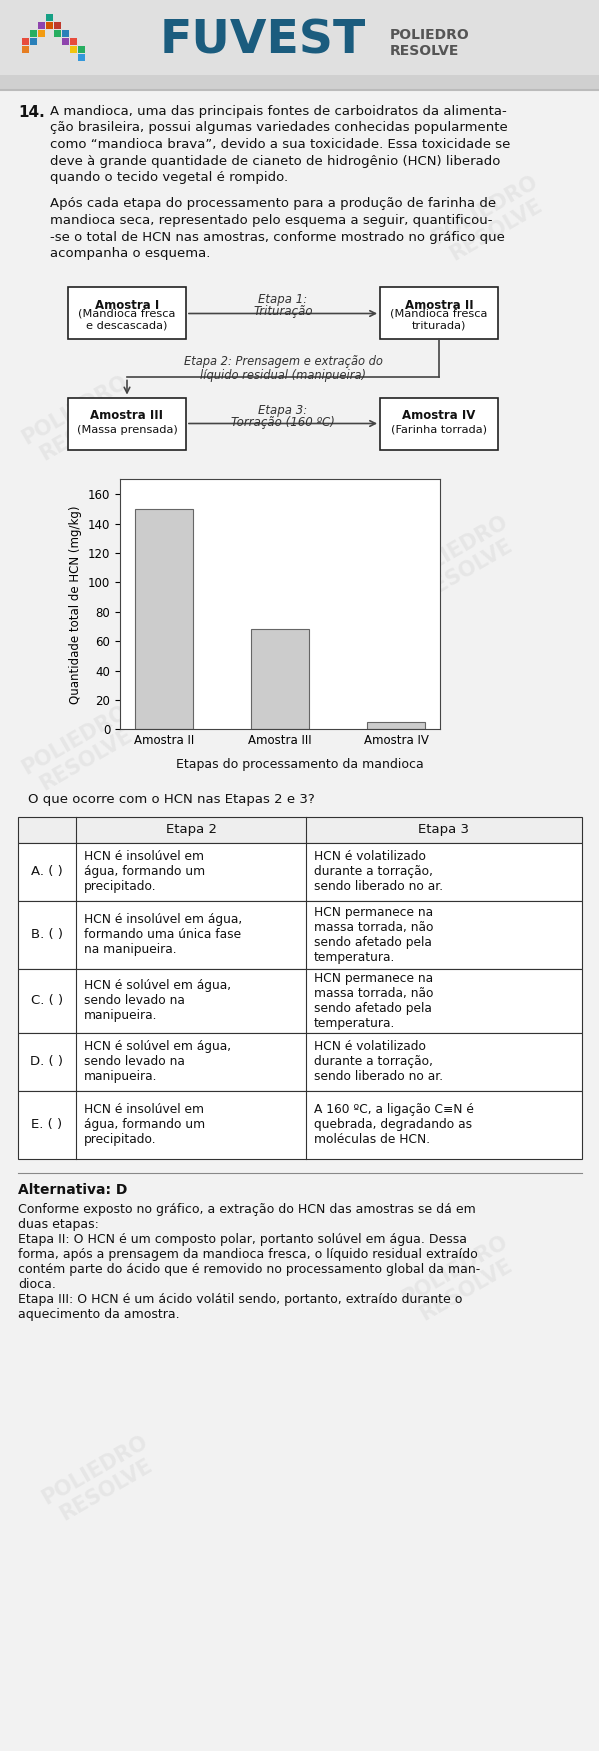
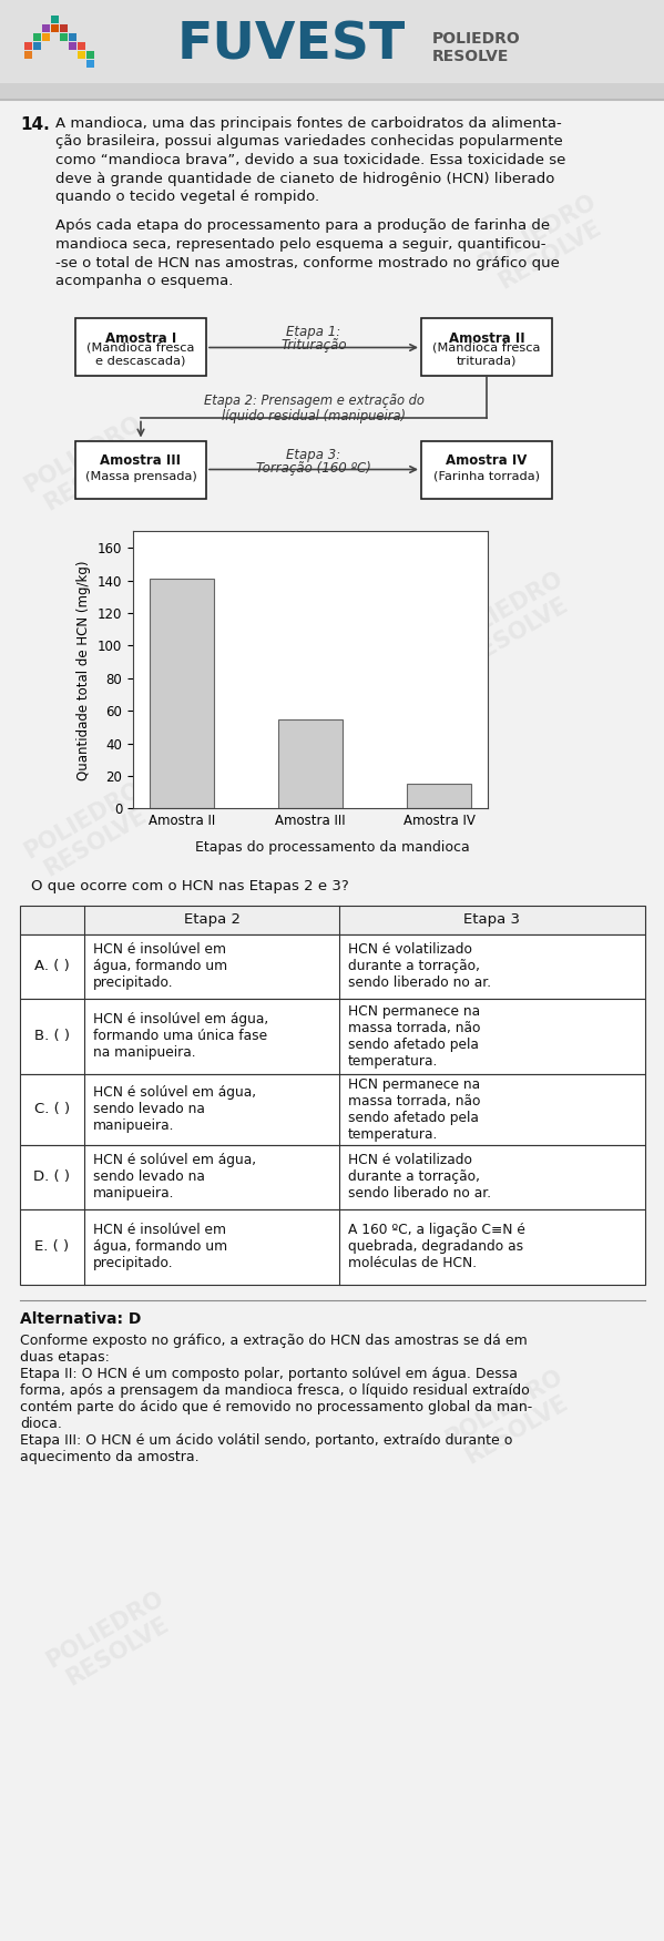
Amostra II: 150 -> 141
Amostra III: 68 -> 55
Amostra IV: 5 -> 15
